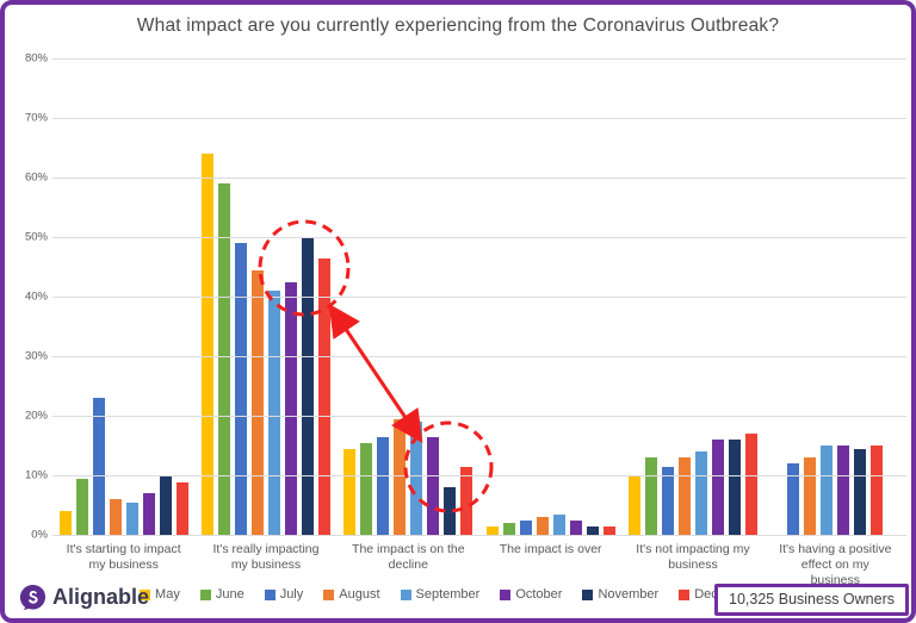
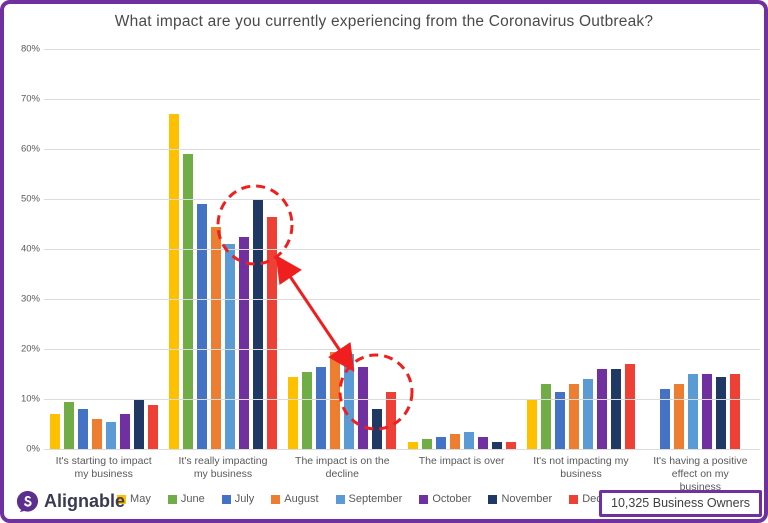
May/It's starting to impact my business: 4% -> 7%
July/It's starting to impact my business: 23% -> 8%
May/It's really impacting my business: 64% -> 67%
